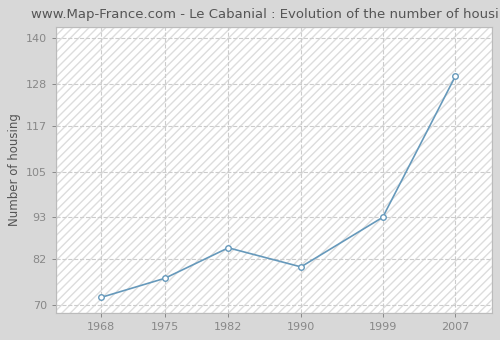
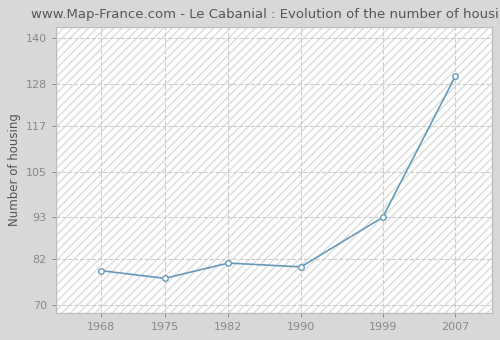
1968: 72 -> 79
1982: 85 -> 81
